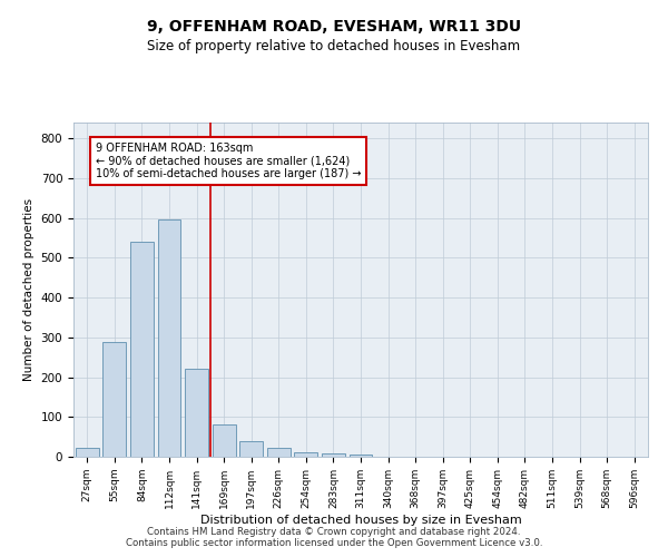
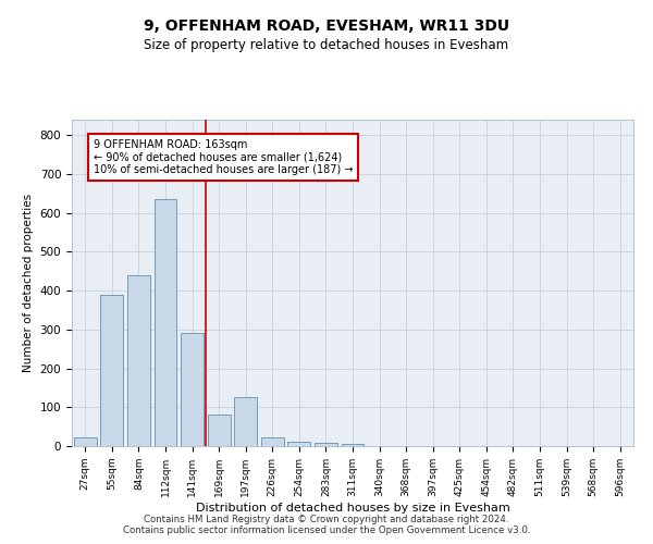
55sqm: 288 -> 390
84sqm: 540 -> 440
112sqm: 596 -> 635
141sqm: 220 -> 290
197sqm: 38 -> 125
